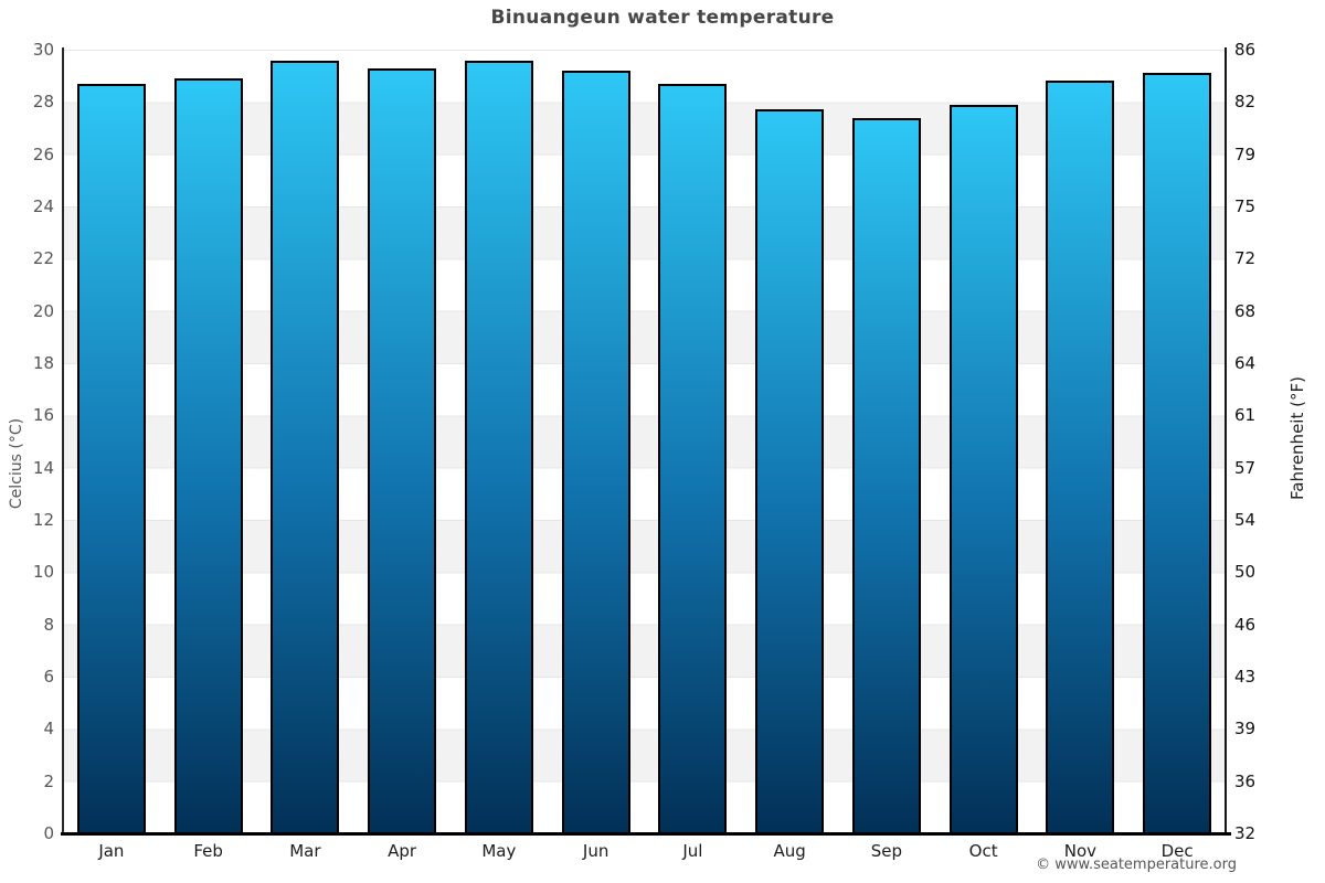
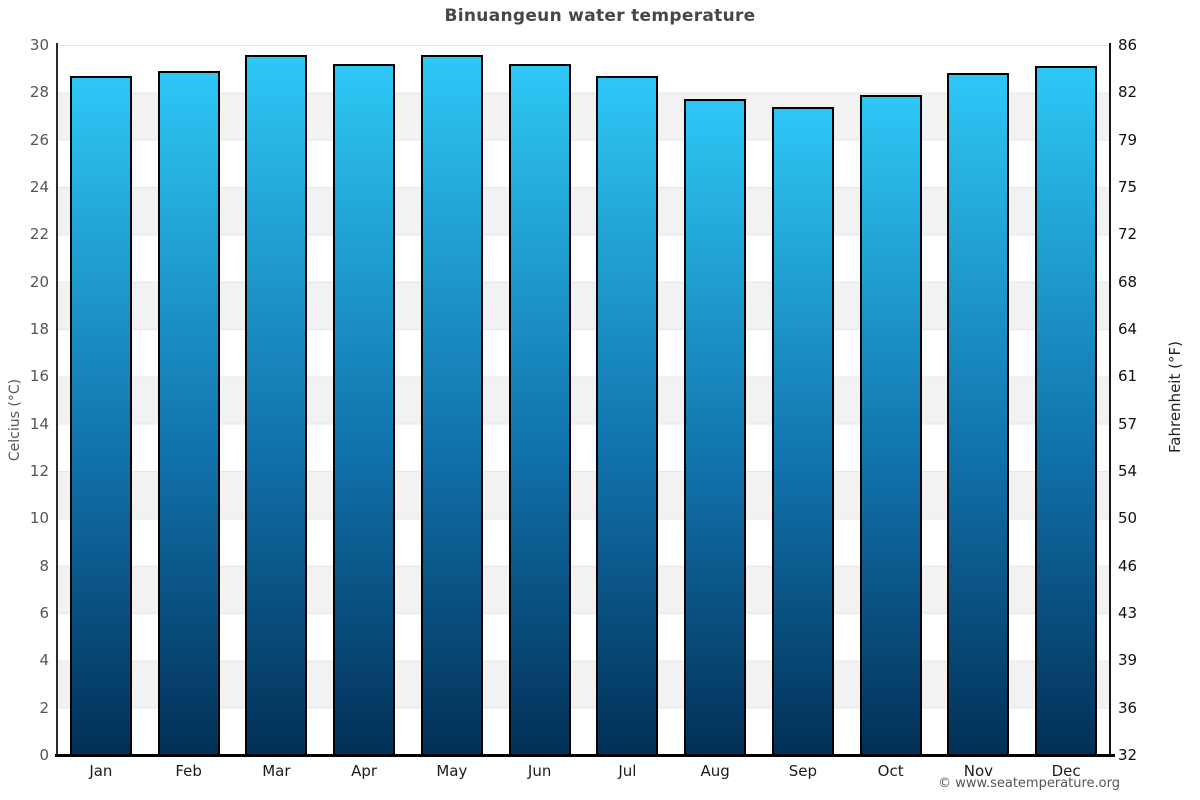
Apr: 29.3 -> 29.2
